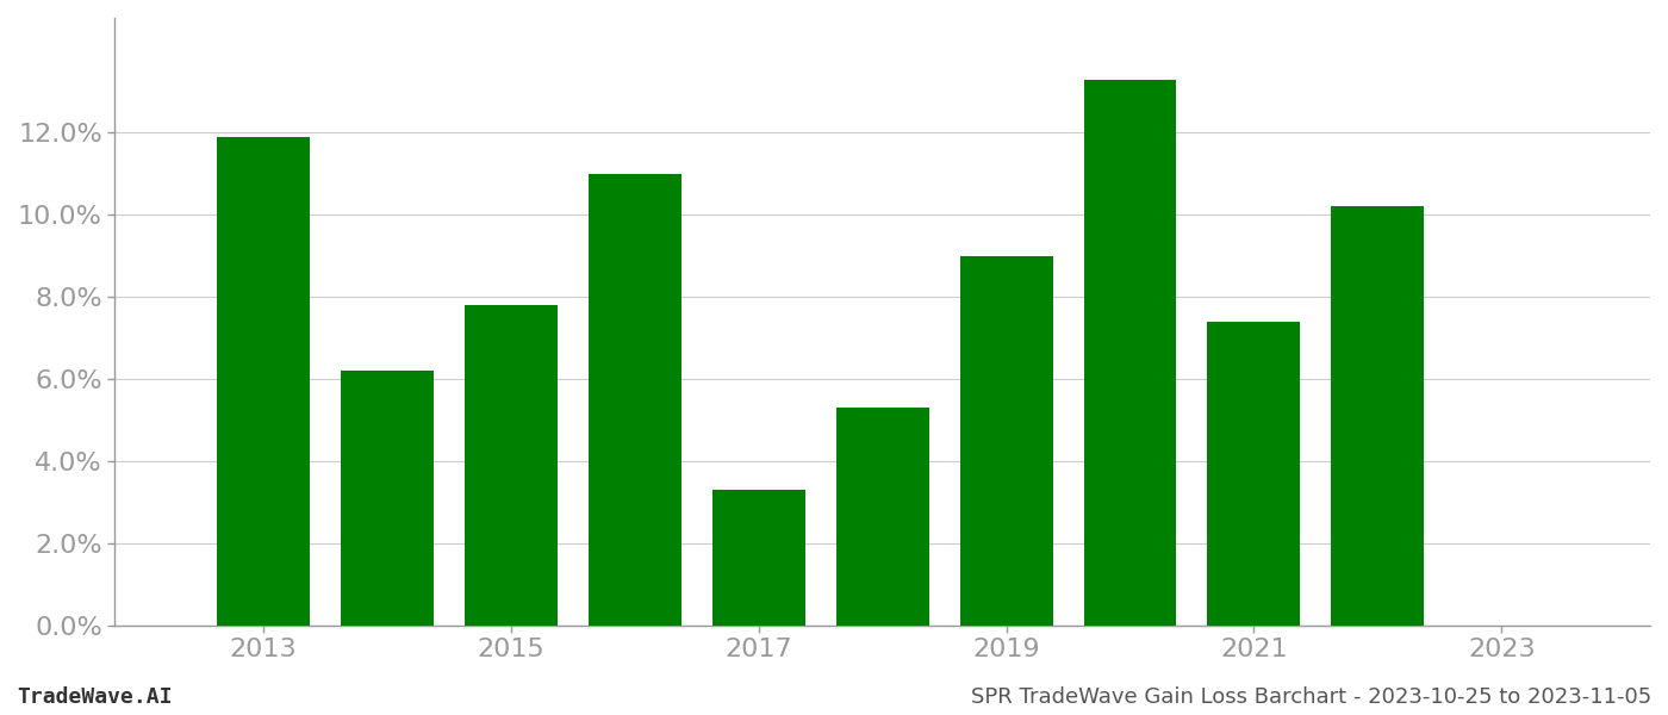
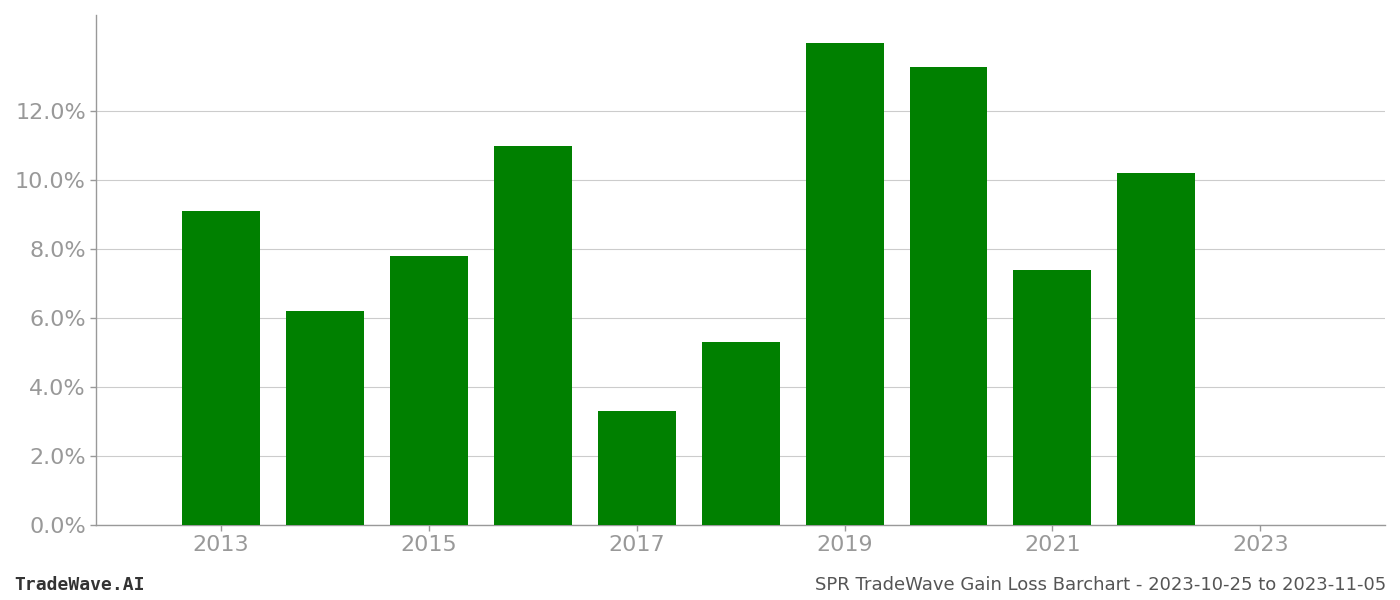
2013: 11.9% -> 9.1%
2019: 9.0% -> 14.0%
